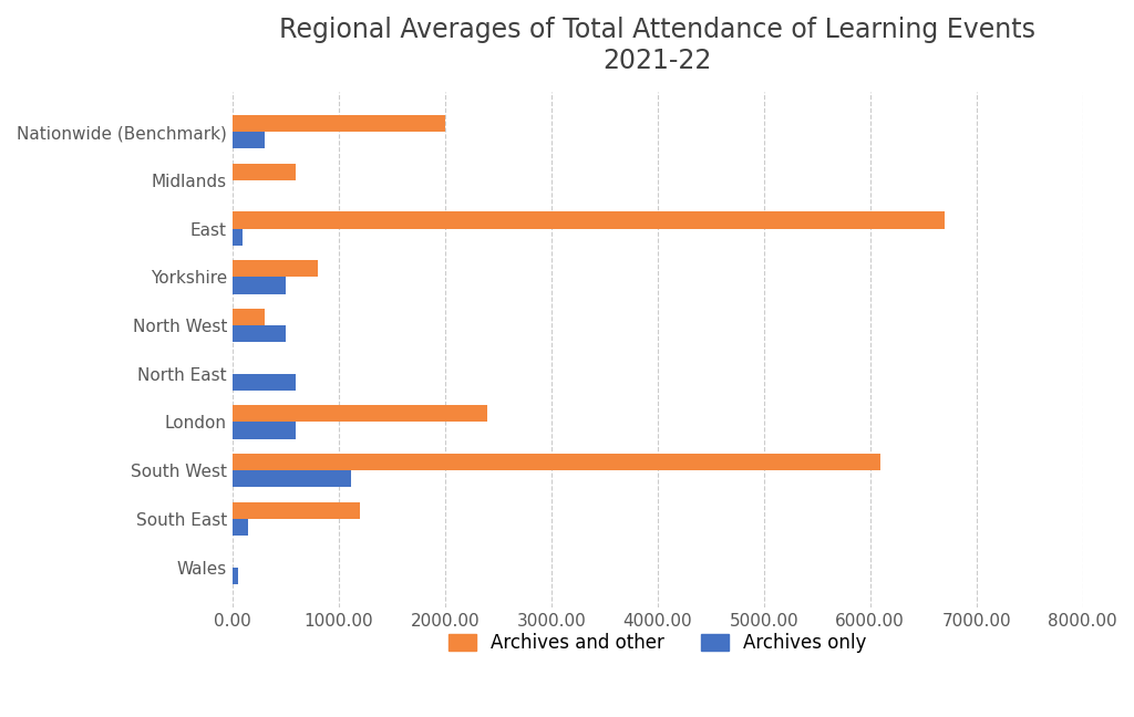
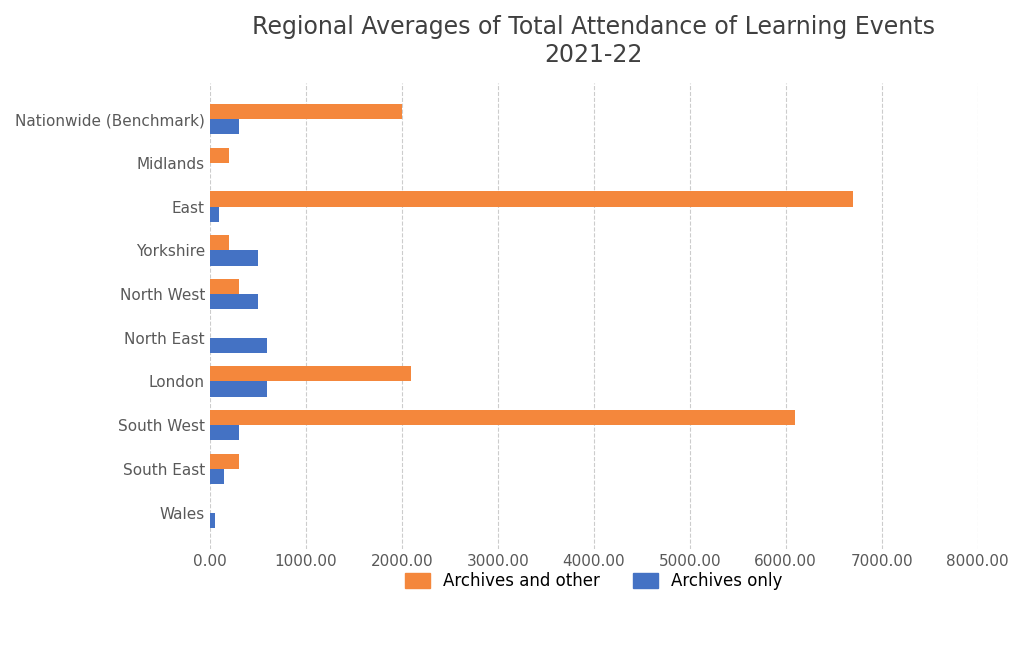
Archives and other/Midlands: 600 -> 200
Archives and other/Yorkshire: 800 -> 200
Archives and other/London: 2400 -> 2100
Archives only/South West: 1120 -> 300
Archives and other/South East: 1200 -> 300
